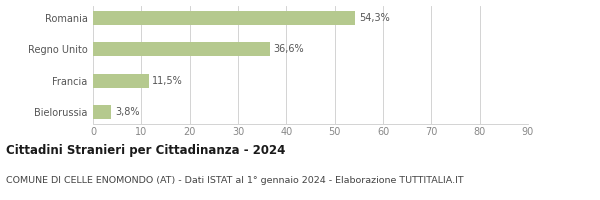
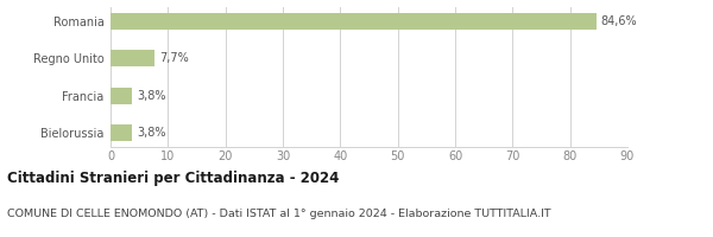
Romania: 54,3% -> 84,6%
Regno Unito: 36,6% -> 7,7%
Francia: 11,5% -> 3,8%
